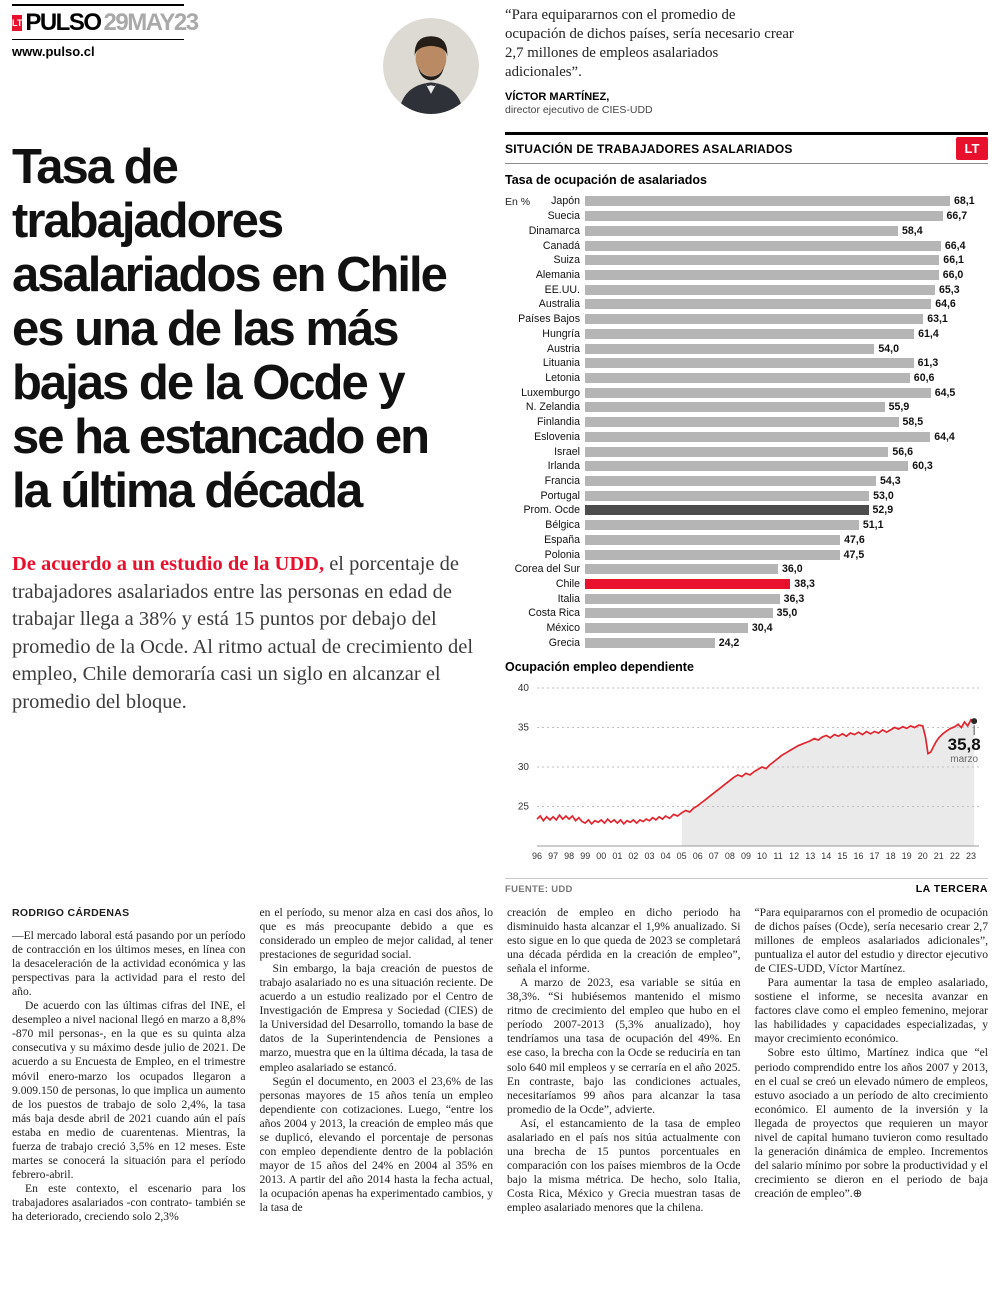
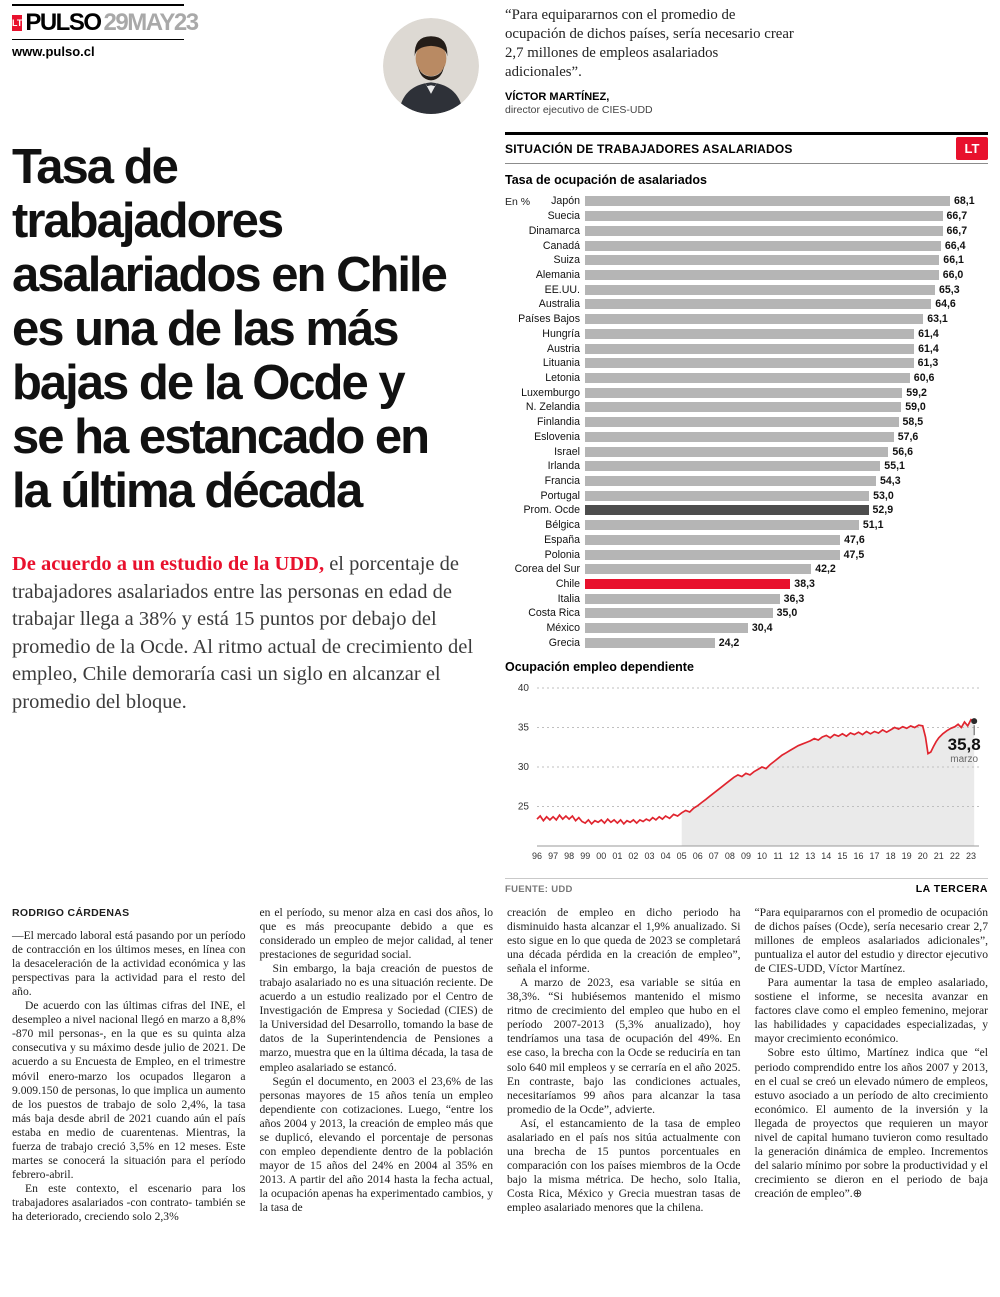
Tasa de ocupación de asalariados/Dinamarca: 58,4 -> 66,7
Tasa de ocupación de asalariados/Austria: 54,0 -> 61,4
Tasa de ocupación de asalariados/Luxemburgo: 64,5 -> 59,2
Tasa de ocupación de asalariados/N. Zelandia: 55,9 -> 59,0
Tasa de ocupación de asalariados/Eslovenia: 64,4 -> 57,6
Tasa de ocupación de asalariados/Irlanda: 60,3 -> 55,1
Tasa de ocupación de asalariados/Corea del Sur: 36,0 -> 42,2
